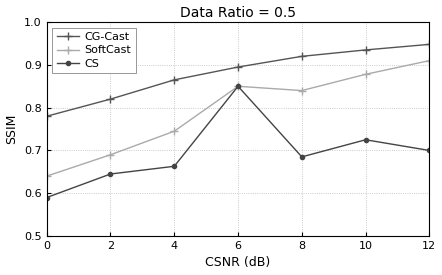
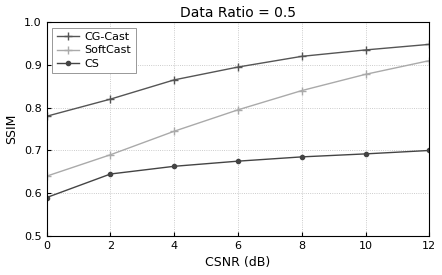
SoftCast/6: 0.850 -> 0.795
CS/6: 0.850 -> 0.675
CS/10: 0.725 -> 0.692
